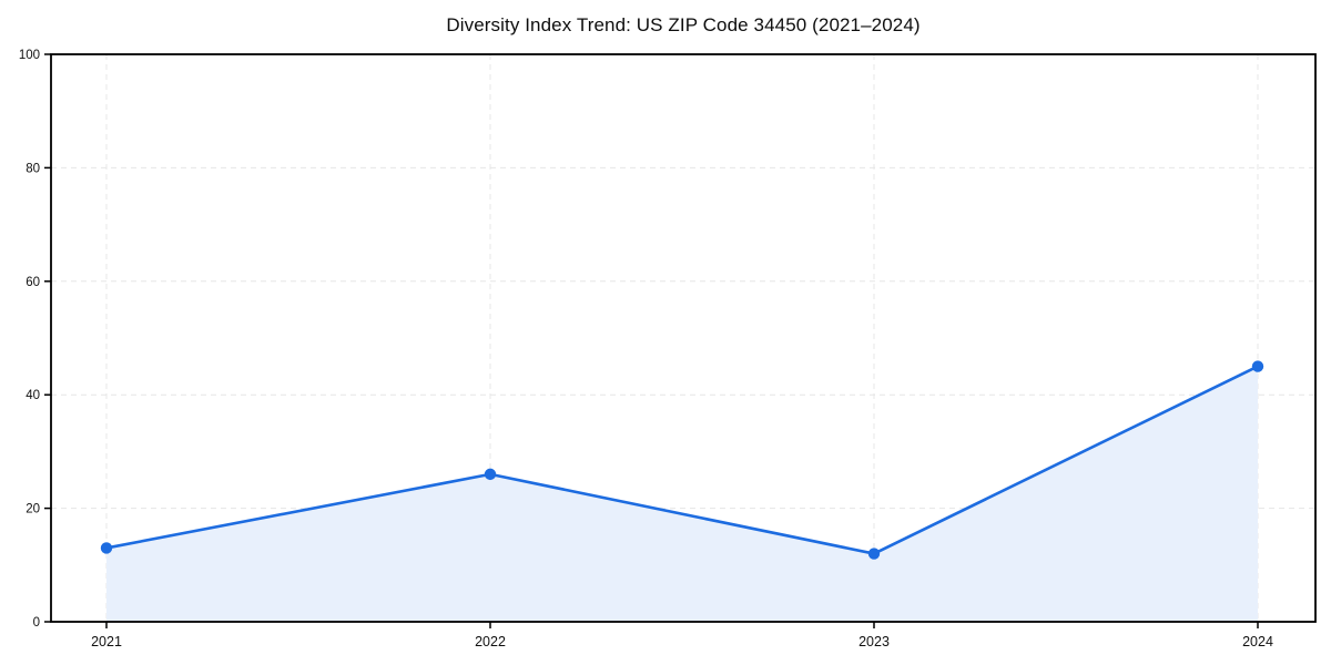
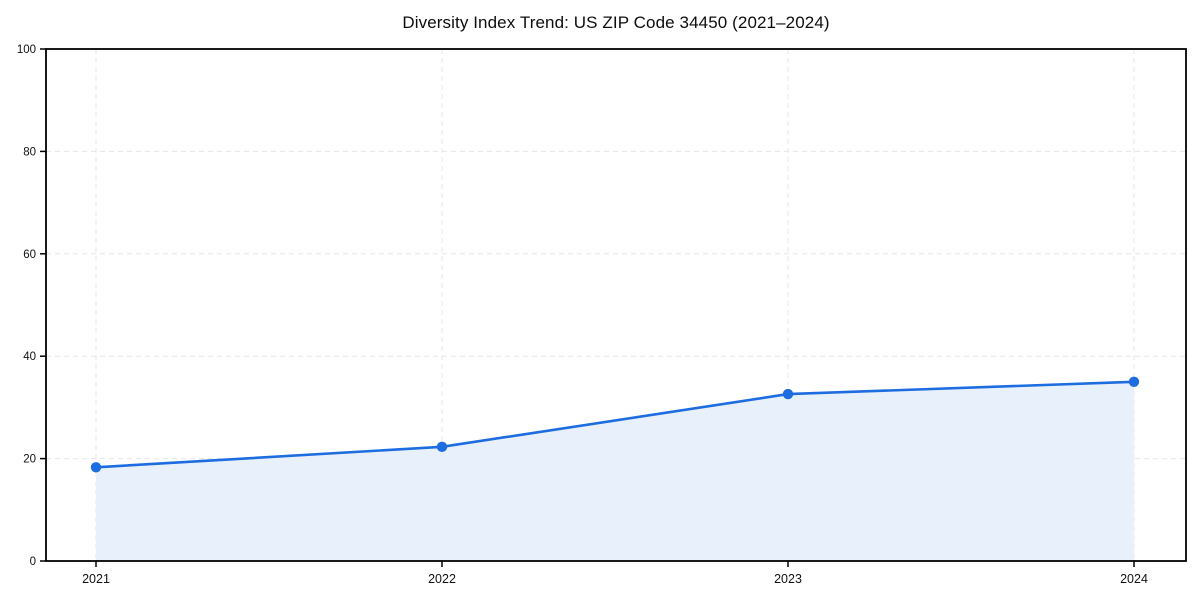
2021: 13 -> 18
2022: 26 -> 22
2023: 12 -> 33
2024: 45 -> 35
